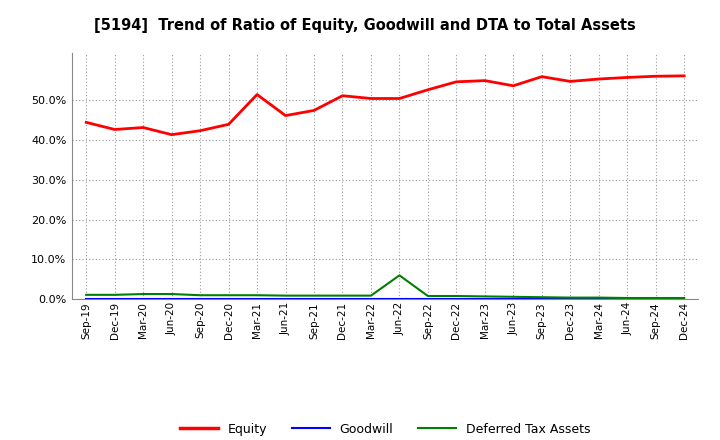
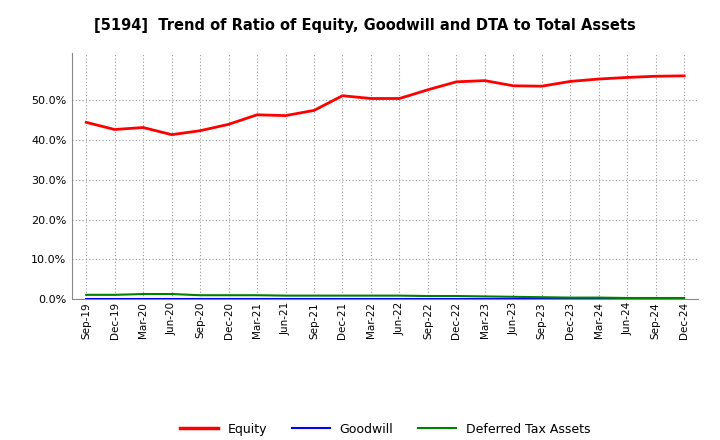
Equity/Mar-21: 51.5% -> 46.4%
Deferred Tax Assets/Jun-22: 6.0% -> 0.9%
Equity/Sep-23: 56.0% -> 53.6%
